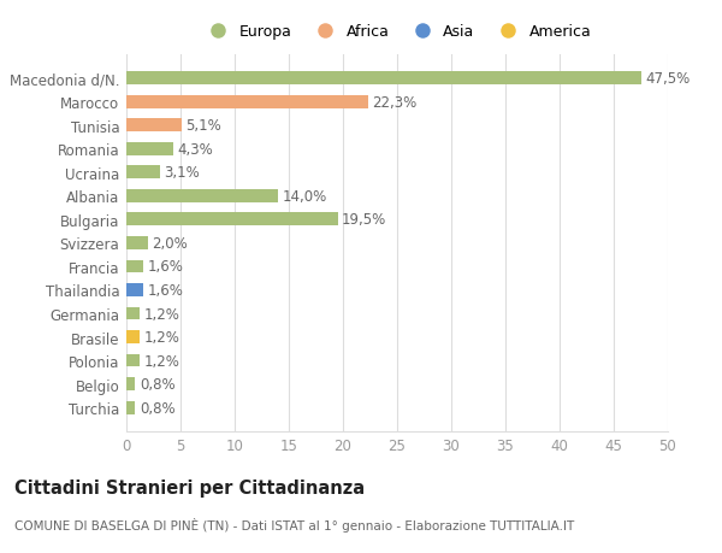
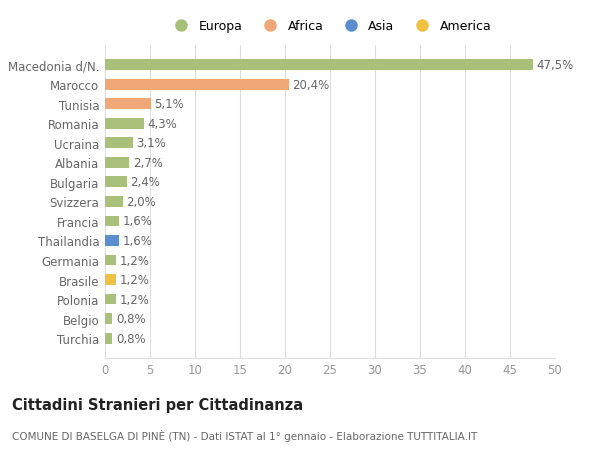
Marocco: 22,3% -> 20,4%
Albania: 14,0% -> 2,7%
Bulgaria: 19,5% -> 2,4%
